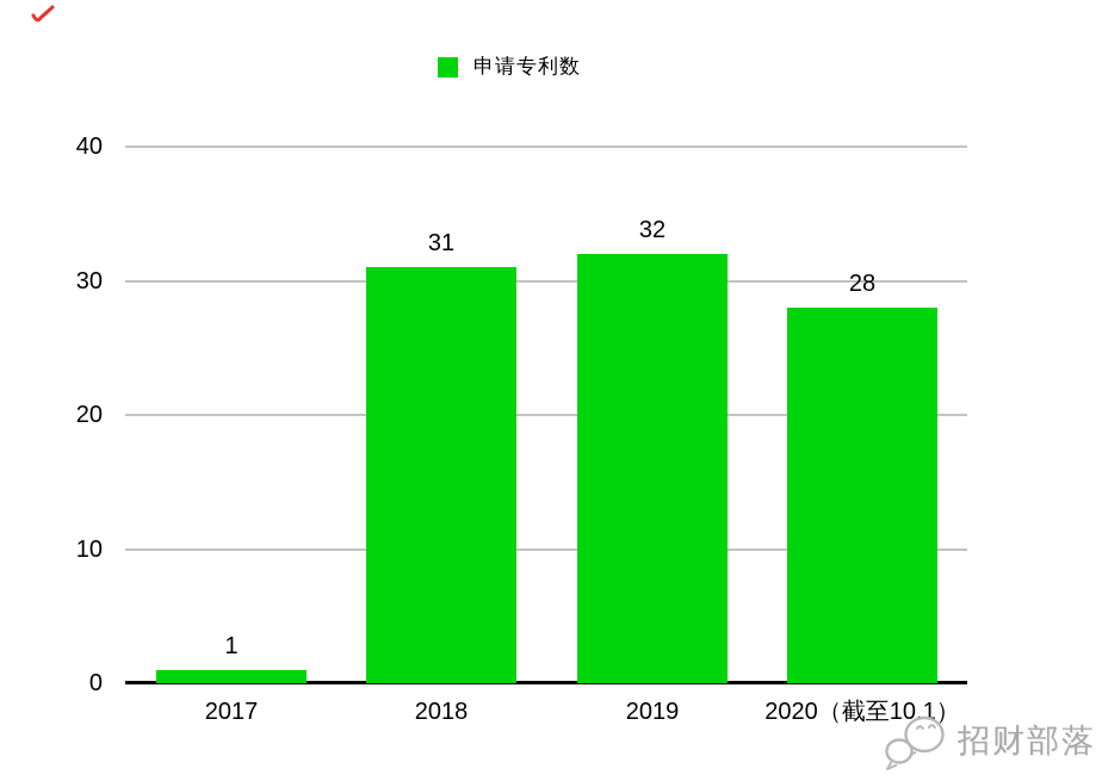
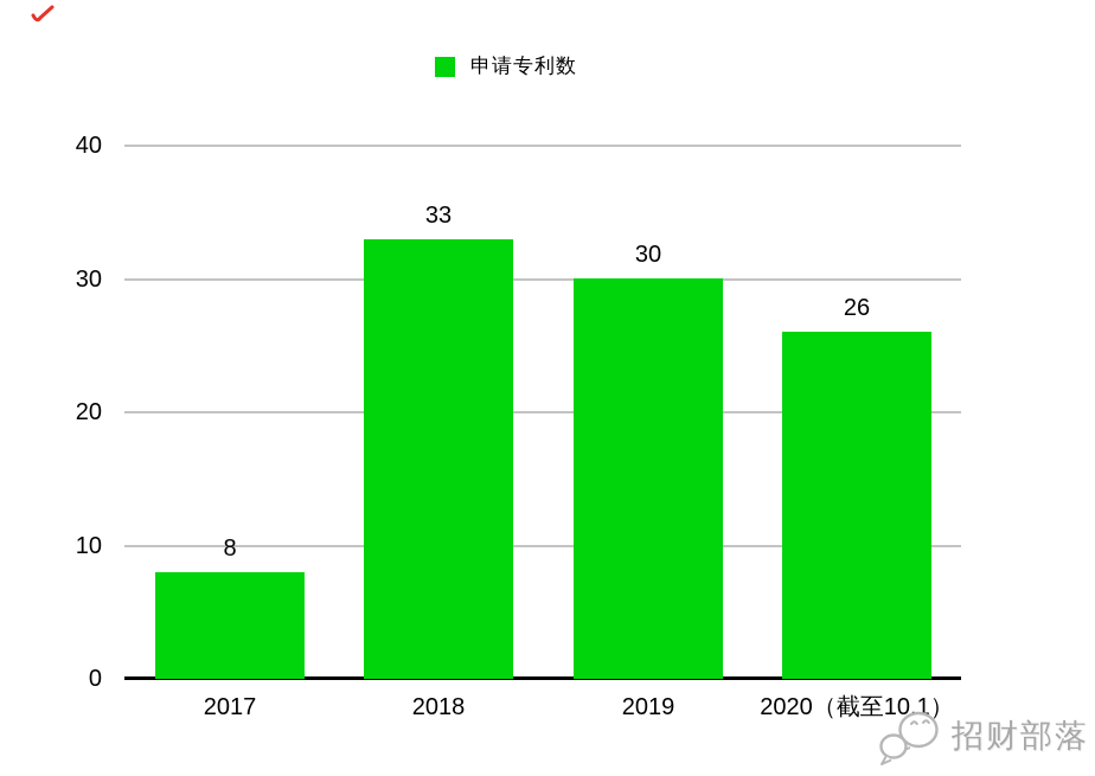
2017: 1 -> 8
2018: 31 -> 33
2019: 32 -> 30
2020（截至10.1）: 28 -> 26
